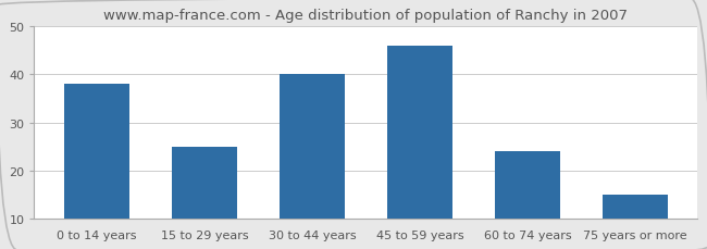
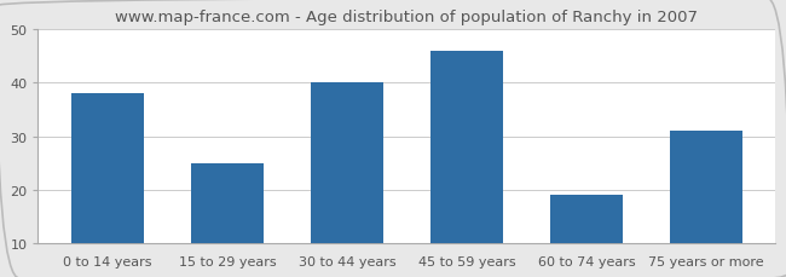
60 to 74 years: 24 -> 19
75 years or more: 15 -> 31
